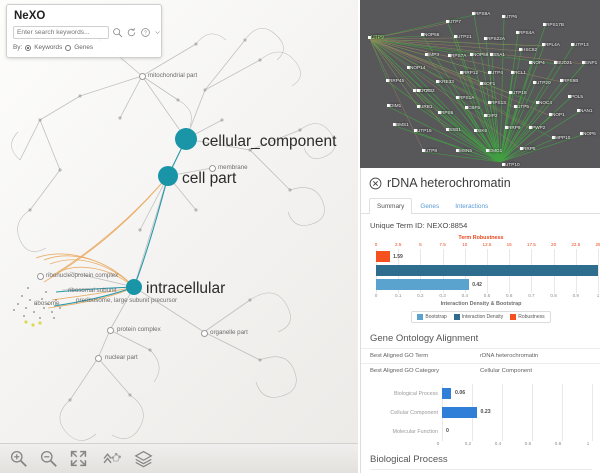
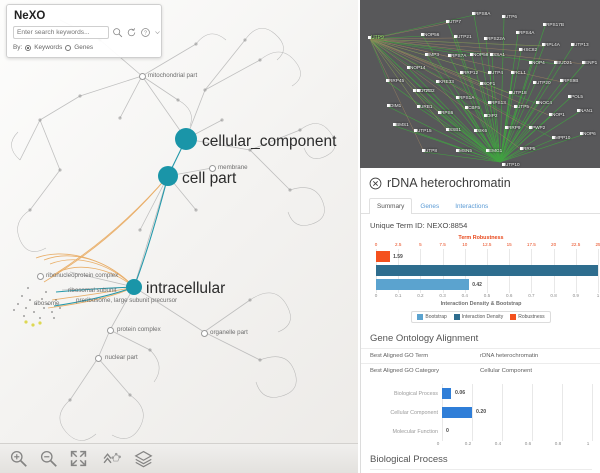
Gene Ontology Alignment/Cellular Component: 0.23 -> 0.20
